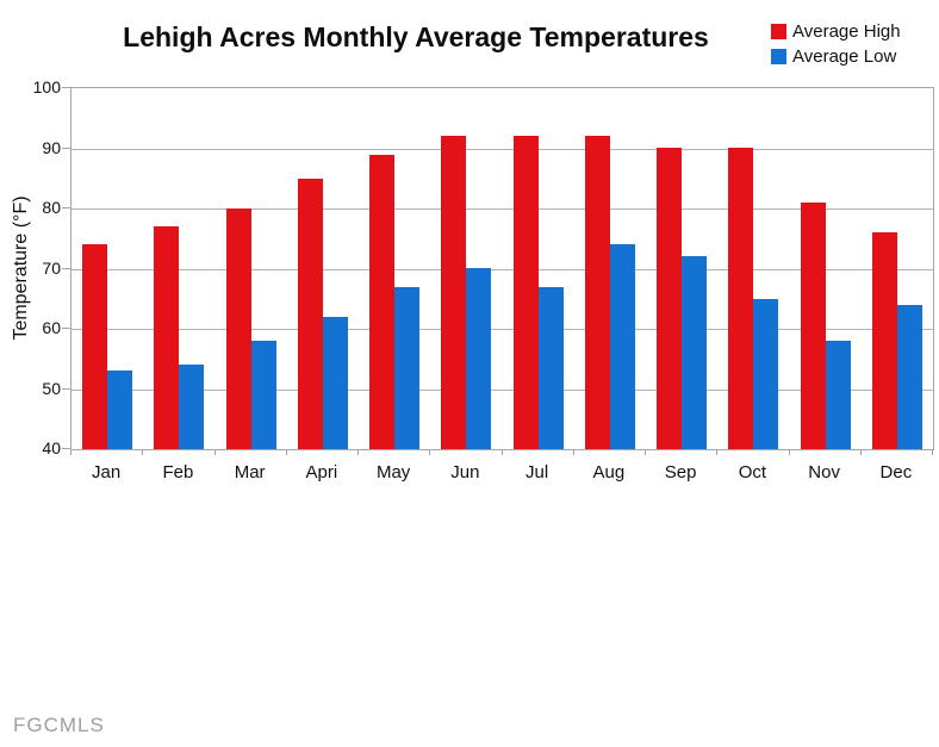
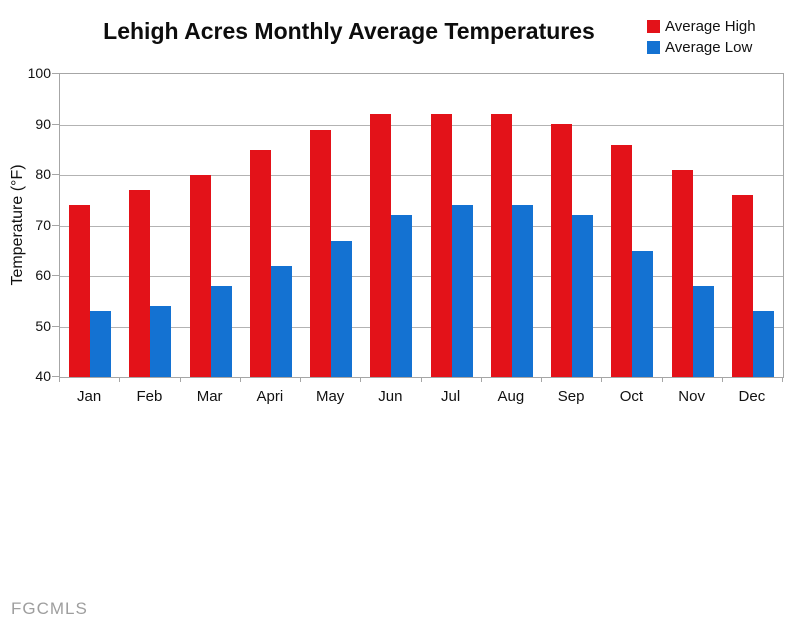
Average Low/Jun: 70 -> 72
Average Low/Jul: 67 -> 74
Average High/Oct: 90 -> 86
Average Low/Dec: 64 -> 53
